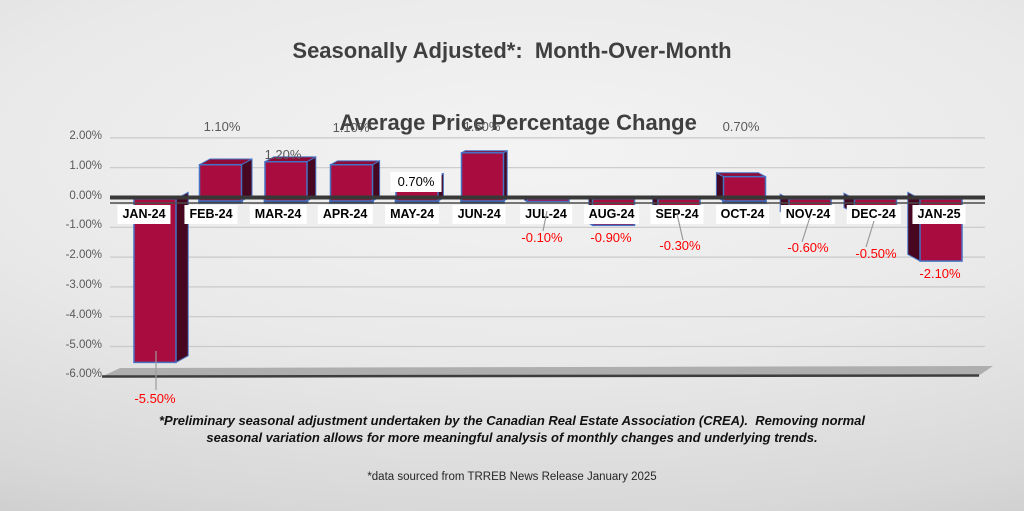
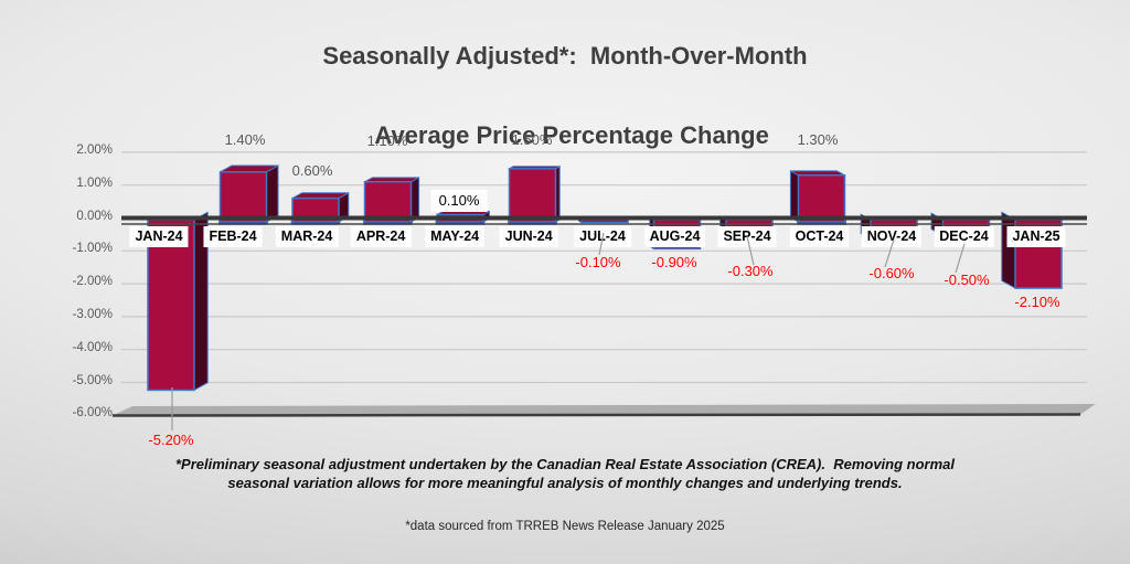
JAN-24: -5.50% -> -5.20%
FEB-24: 1.10% -> 1.40%
MAR-24: 1.20% -> 0.60%
MAY-24: 0.70% -> 0.10%
OCT-24: 0.70% -> 1.30%
